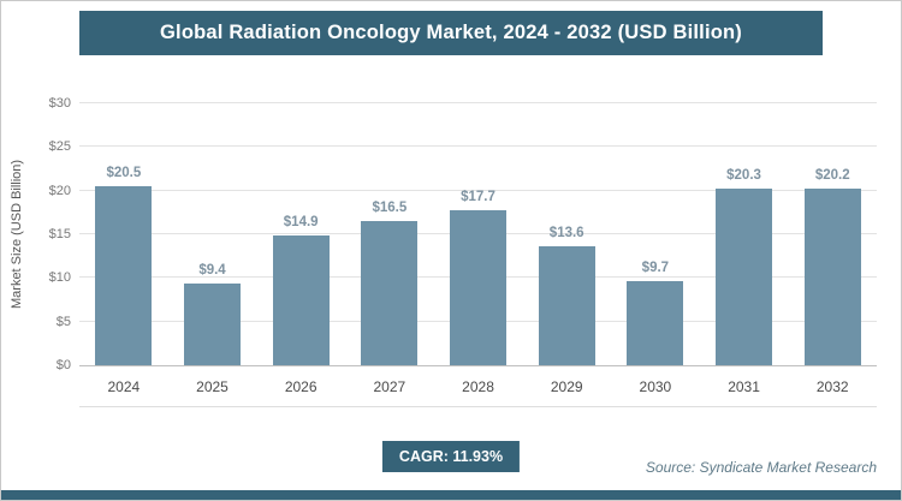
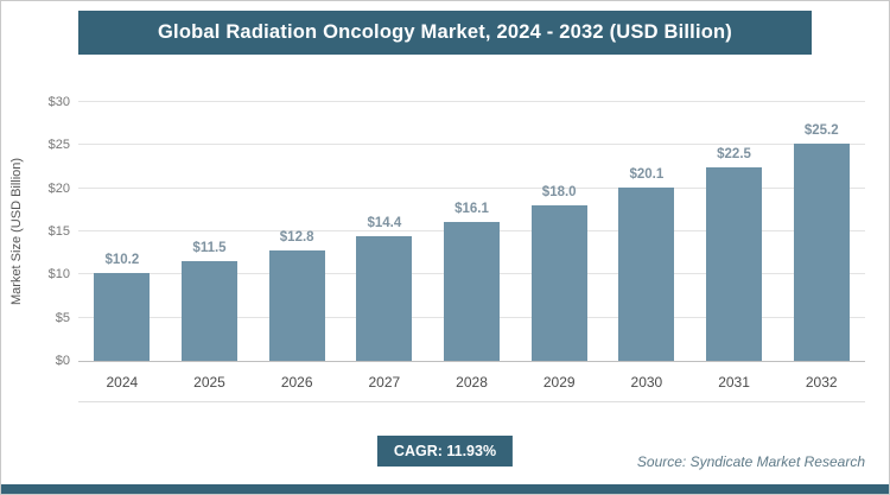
2024: $20.5 -> $10.2
2025: $9.4 -> $11.5
2026: $14.9 -> $12.8
2027: $16.5 -> $14.4
2028: $17.7 -> $16.1
2029: $13.6 -> $18.0
2030: $9.7 -> $20.1
2031: $20.3 -> $22.5
2032: $20.2 -> $25.2
